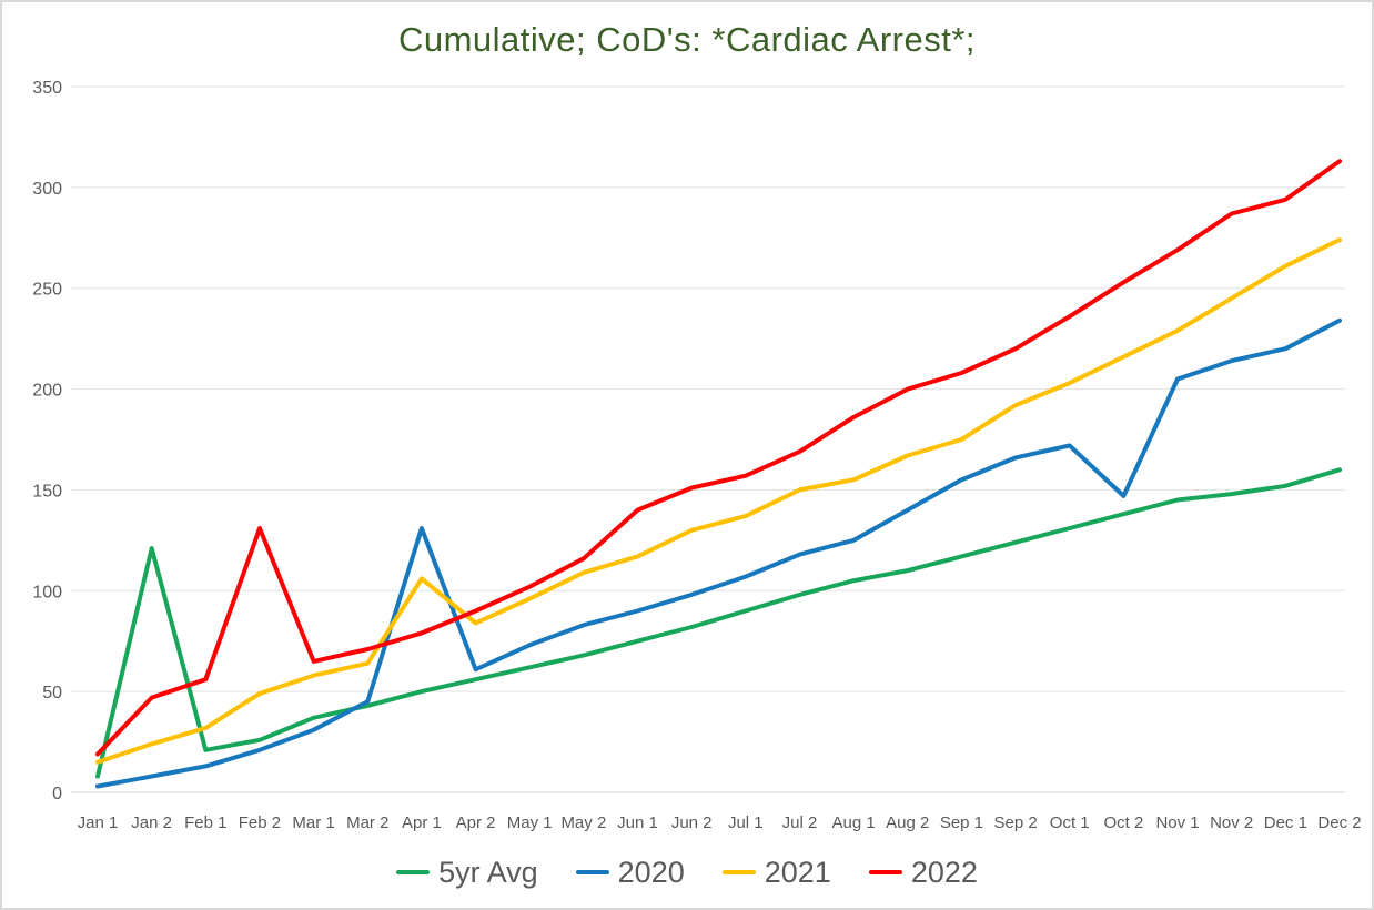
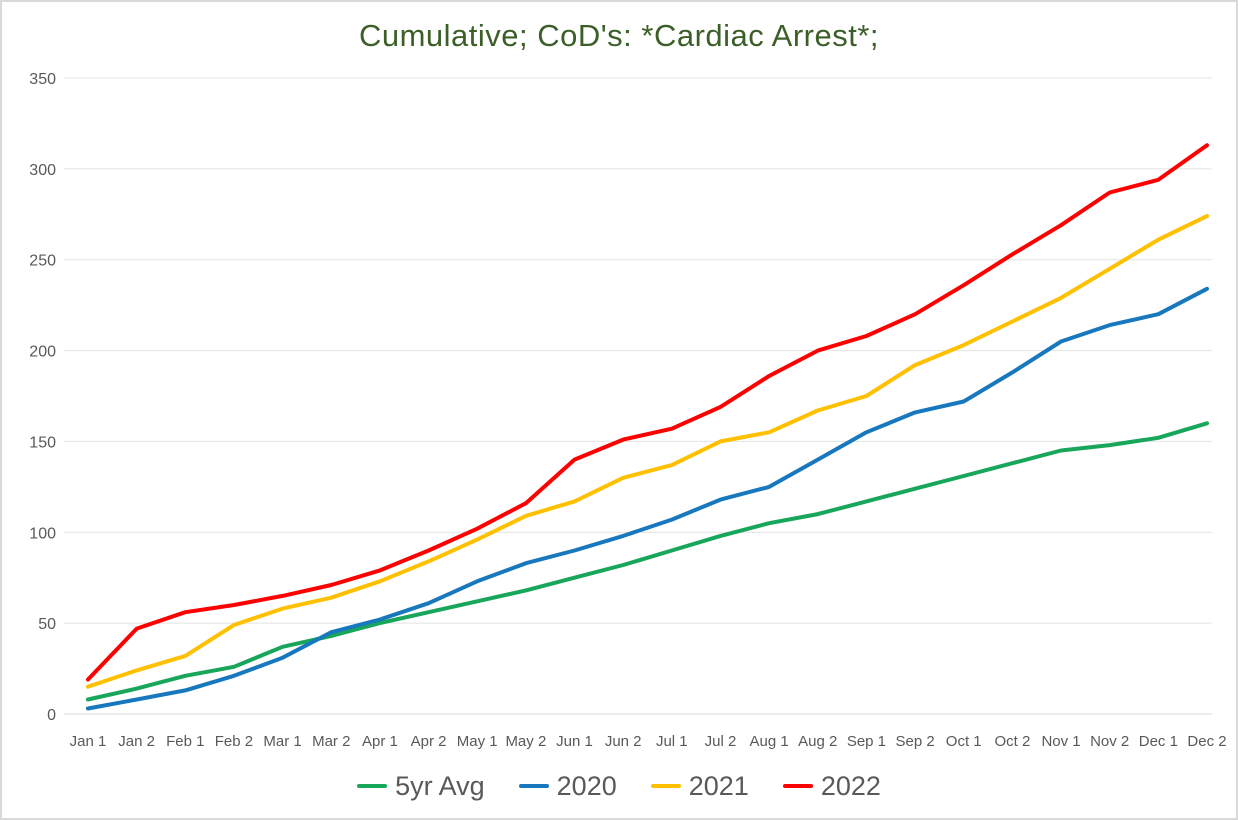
5yr Avg/Jan 2: 121 -> 14
2022/Feb 2: 131 -> 60
2020/Apr 1: 131 -> 52
2021/Apr 1: 106 -> 73
2020/Oct 2: 147 -> 188
